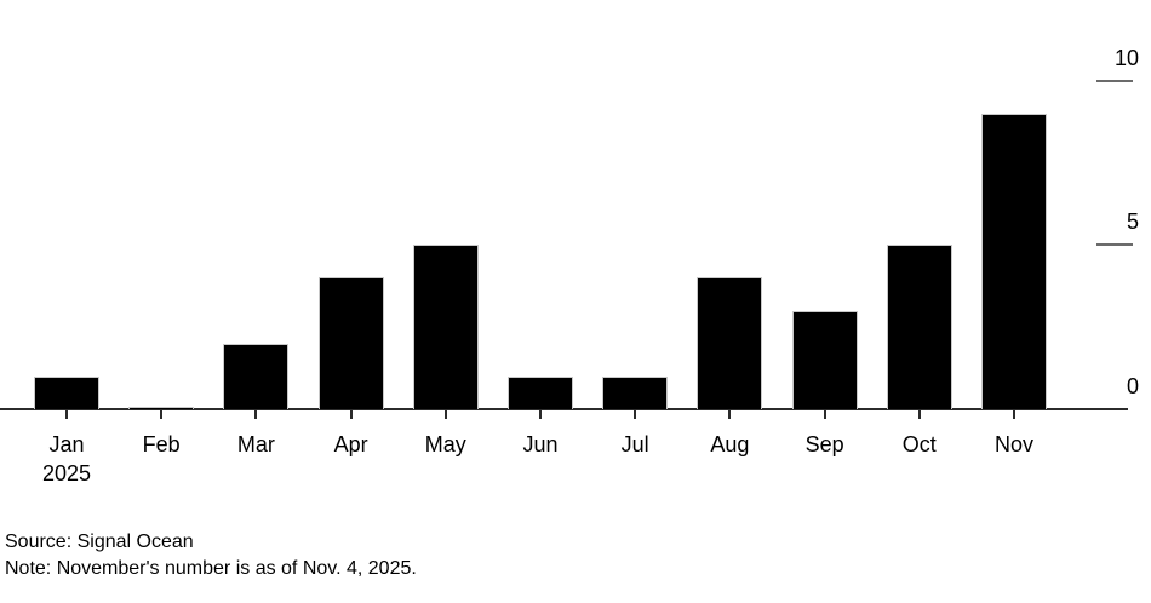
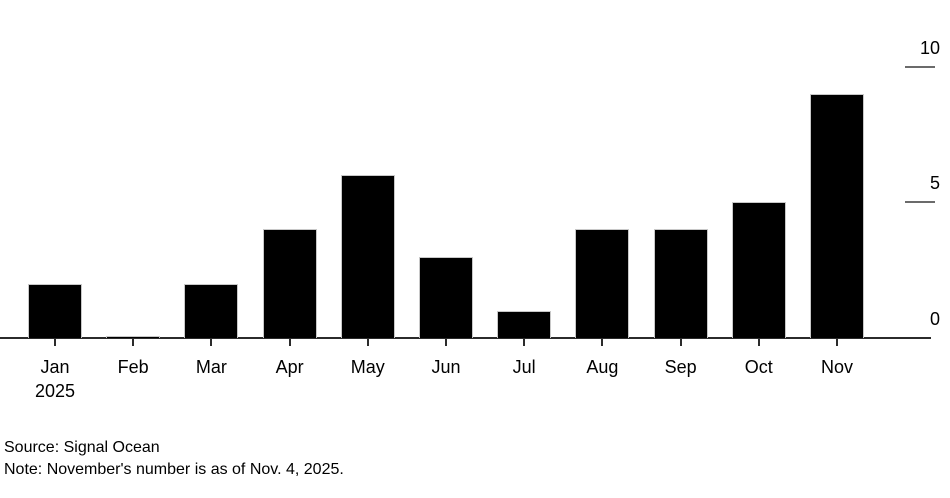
Jan: 1 -> 2
May: 5 -> 6
Jun: 1 -> 3
Sep: 3 -> 4
